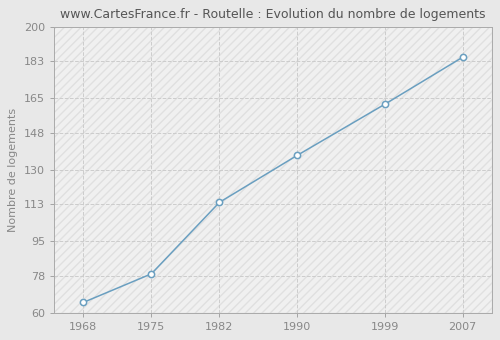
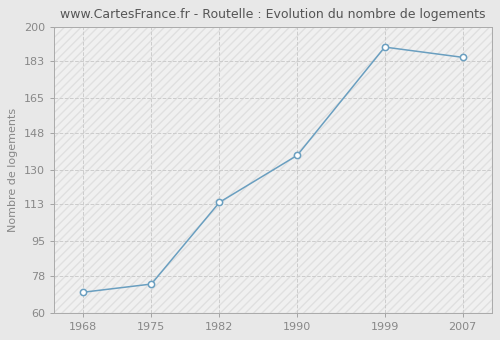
1968: 65 -> 70
1975: 79 -> 74
1999: 162 -> 190
